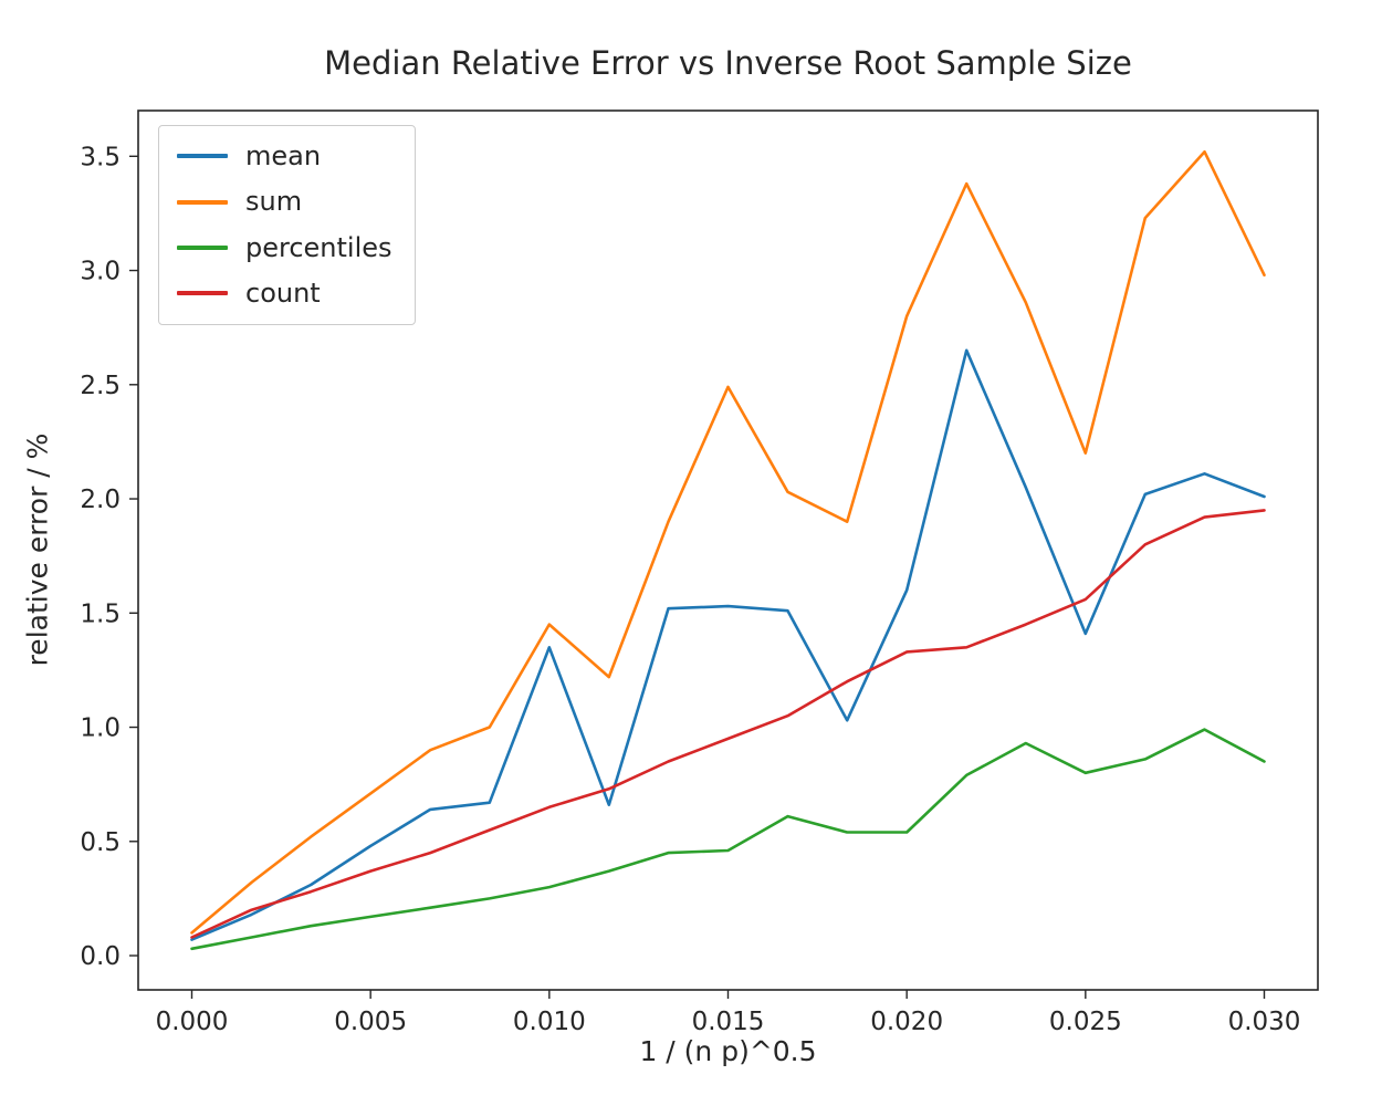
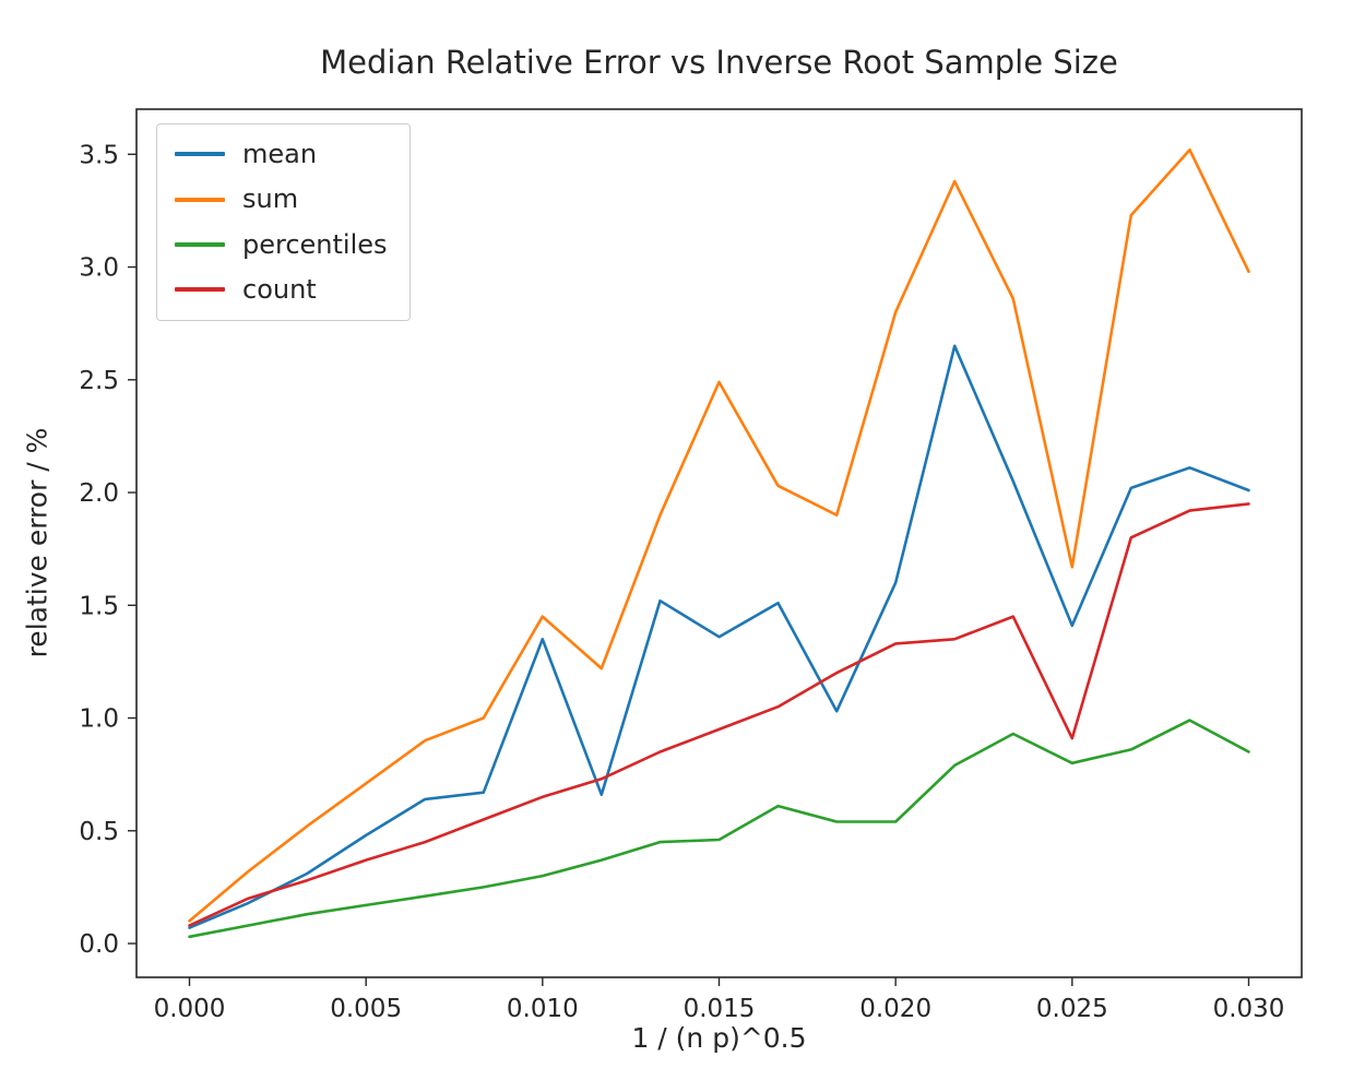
mean/0.015: 1.53 -> 1.36
sum/0.025: 2.20 -> 1.67
count/0.025: 1.56 -> 0.91
